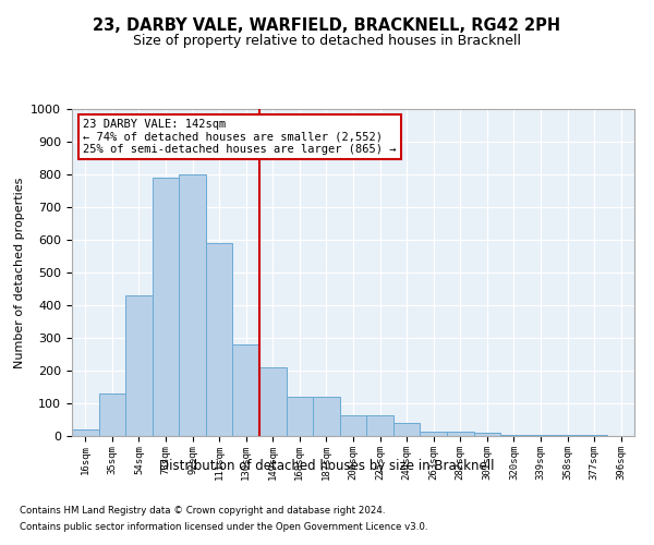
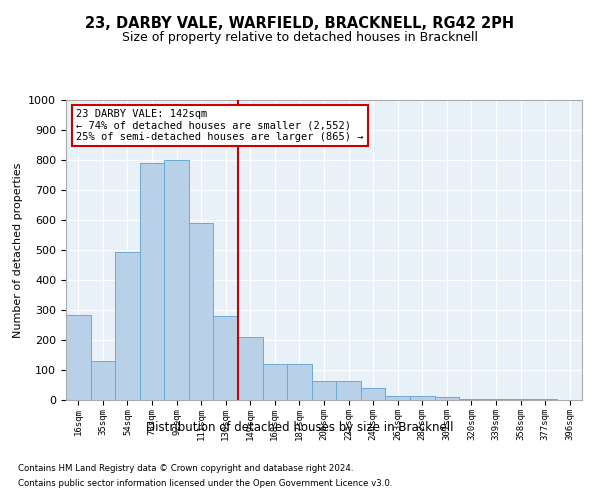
16sqm: 20 -> 285
54sqm: 430 -> 495
